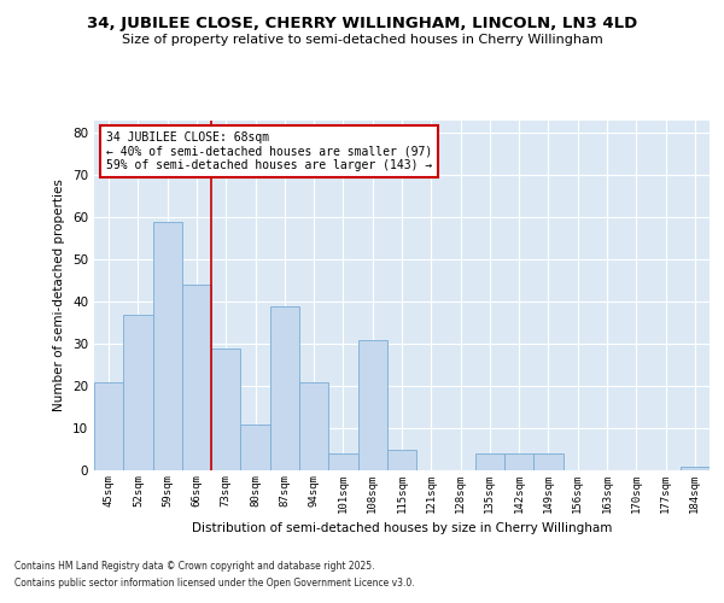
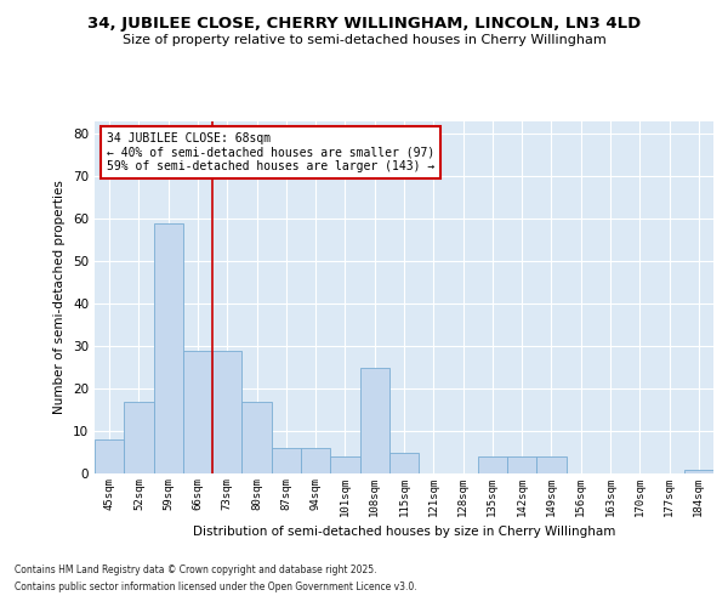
45sqm: 21 -> 8
52sqm: 37 -> 17
66sqm: 44 -> 29
80sqm: 11 -> 17
87sqm: 39 -> 6
94sqm: 21 -> 6
108sqm: 31 -> 25
